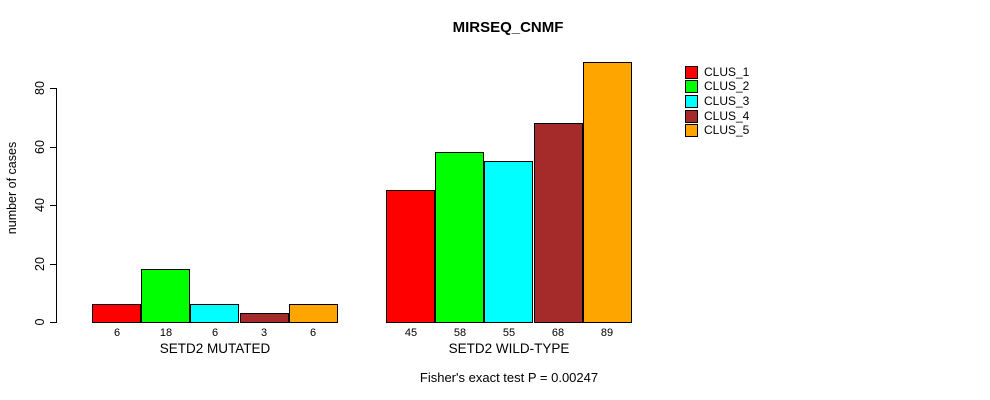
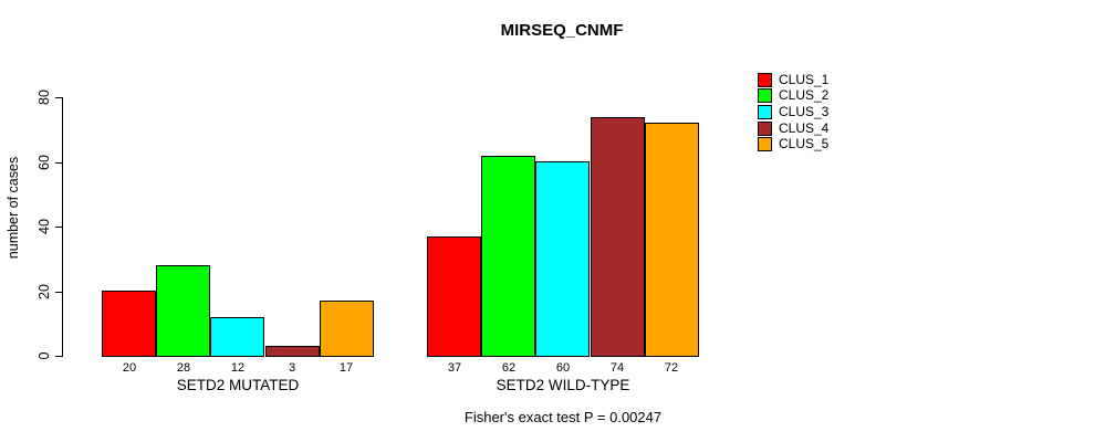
CLUS_1/SETD2 MUTATED: 6 -> 20
CLUS_2/SETD2 MUTATED: 18 -> 28
CLUS_3/SETD2 MUTATED: 6 -> 12
CLUS_5/SETD2 MUTATED: 6 -> 17
CLUS_1/SETD2 WILD-TYPE: 45 -> 37
CLUS_2/SETD2 WILD-TYPE: 58 -> 62
CLUS_3/SETD2 WILD-TYPE: 55 -> 60
CLUS_4/SETD2 WILD-TYPE: 68 -> 74
CLUS_5/SETD2 WILD-TYPE: 89 -> 72
